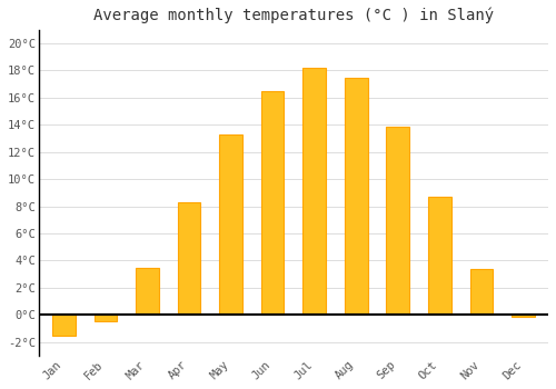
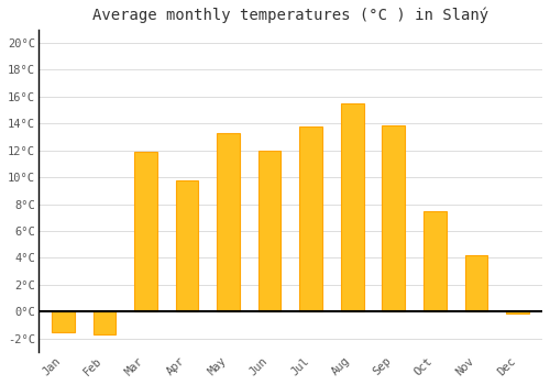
Feb: -0.5°C -> -1.7°C
Mar: 3.5°C -> 11.9°C
Apr: 8.3°C -> 9.8°C
Jun: 16.5°C -> 12.0°C
Jul: 18.2°C -> 13.8°C
Aug: 17.5°C -> 15.5°C
Oct: 8.7°C -> 7.5°C
Nov: 3.4°C -> 4.2°C
